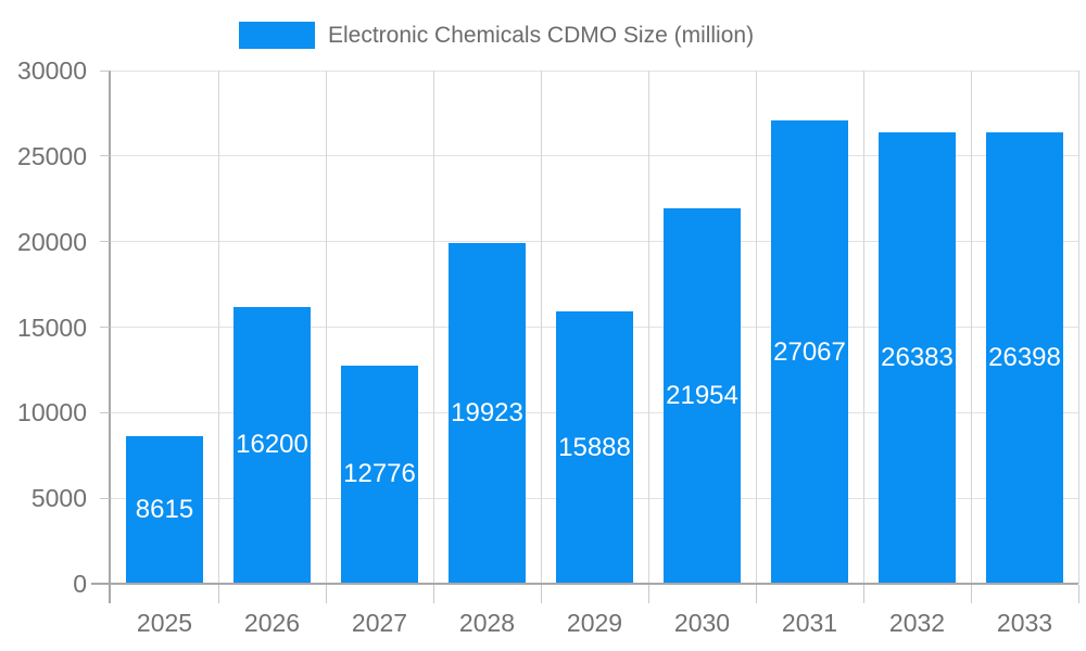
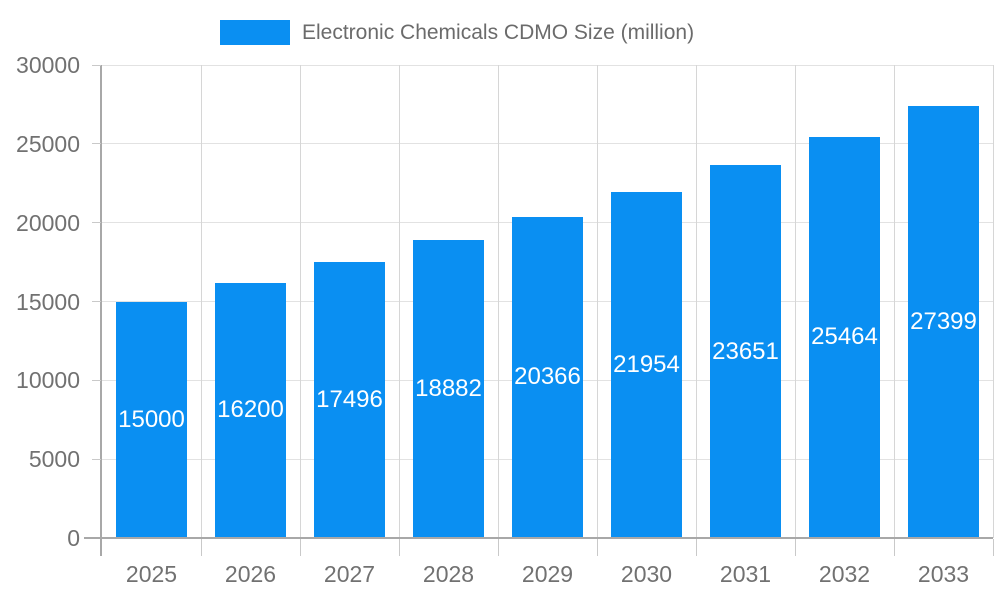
2025: 8615 -> 15000
2027: 12776 -> 17496
2028: 19923 -> 18882
2029: 15888 -> 20366
2031: 27067 -> 23651
2032: 26383 -> 25464
2033: 26398 -> 27399
